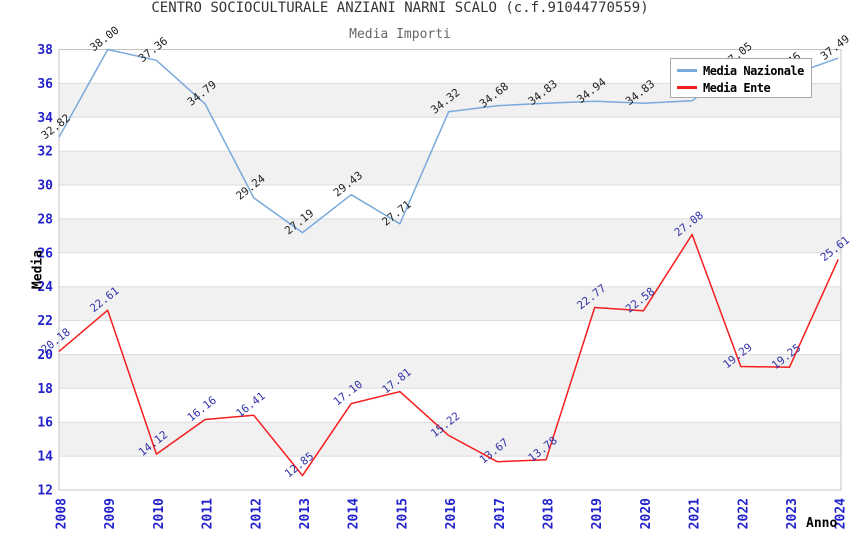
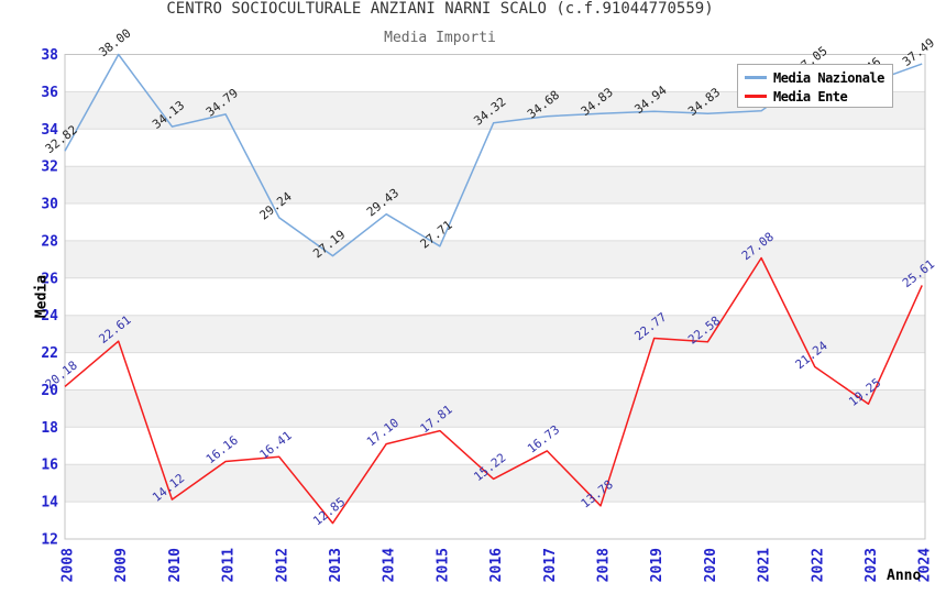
Media Nazionale/2010: 37.36 -> 34.13
Media Ente/2017: 13.67 -> 16.73
Media Ente/2022: 19.29 -> 21.24
